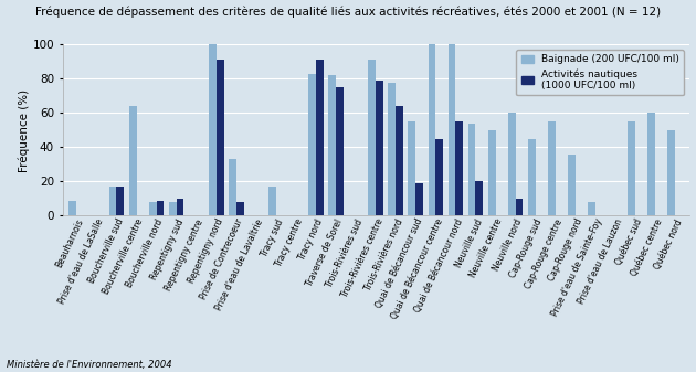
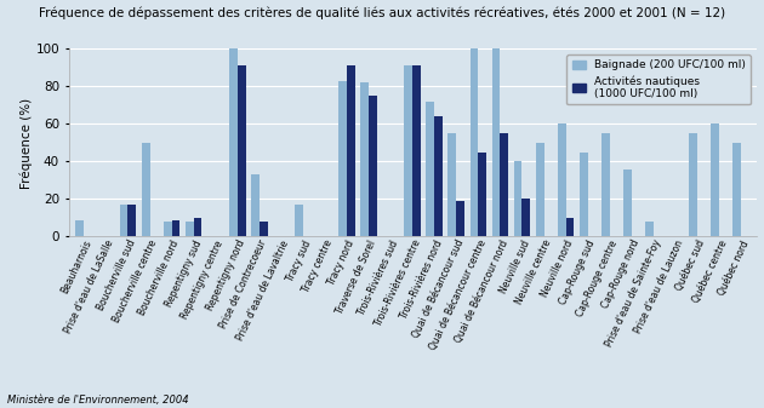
Baignade (200 UFC/100 ml)/Boucherville centre: 64 -> 50
Activités nautiques (1000 UFC/100 ml)/Trois-Rivières centre: 79 -> 91
Baignade (200 UFC/100 ml)/Trois-Rivières nord: 78 -> 72
Baignade (200 UFC/100 ml)/Neuville sud: 54 -> 40
